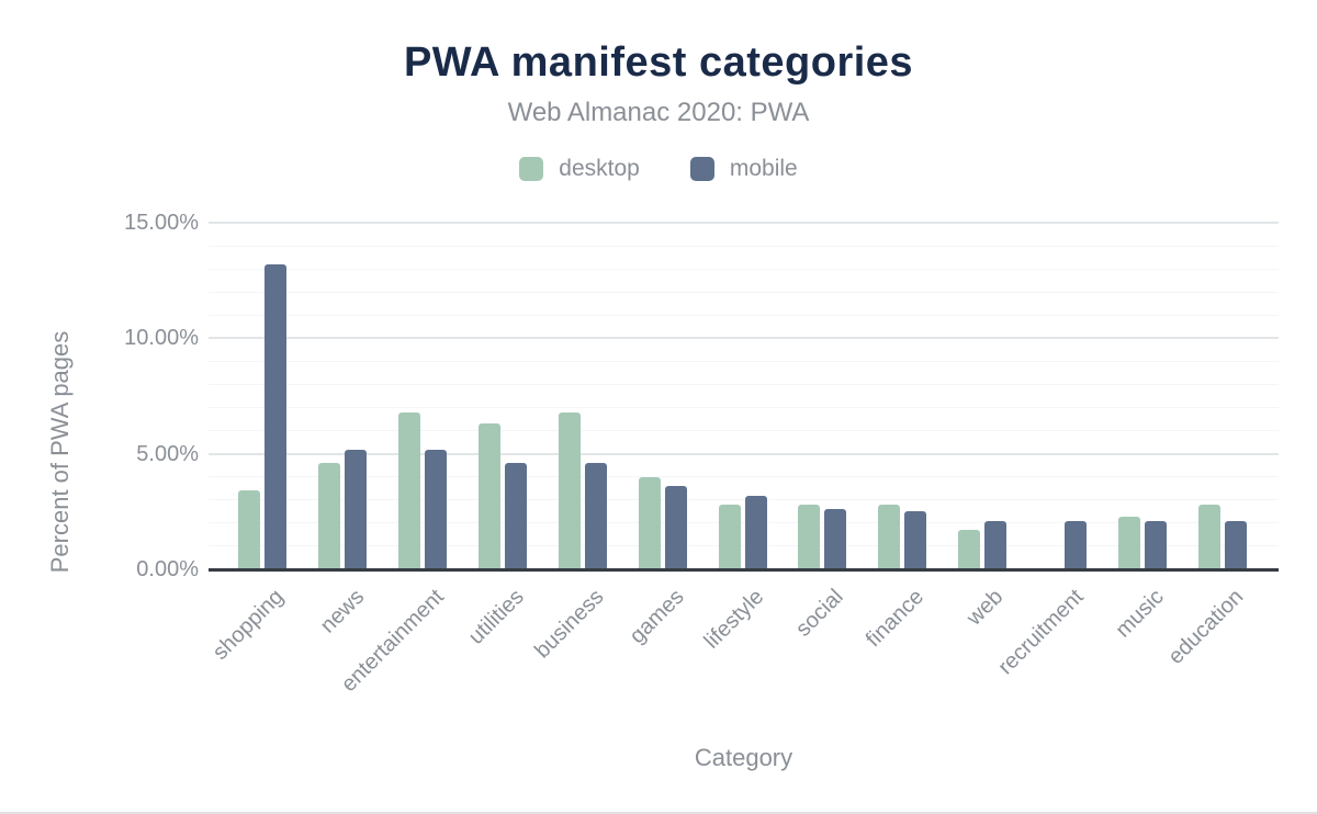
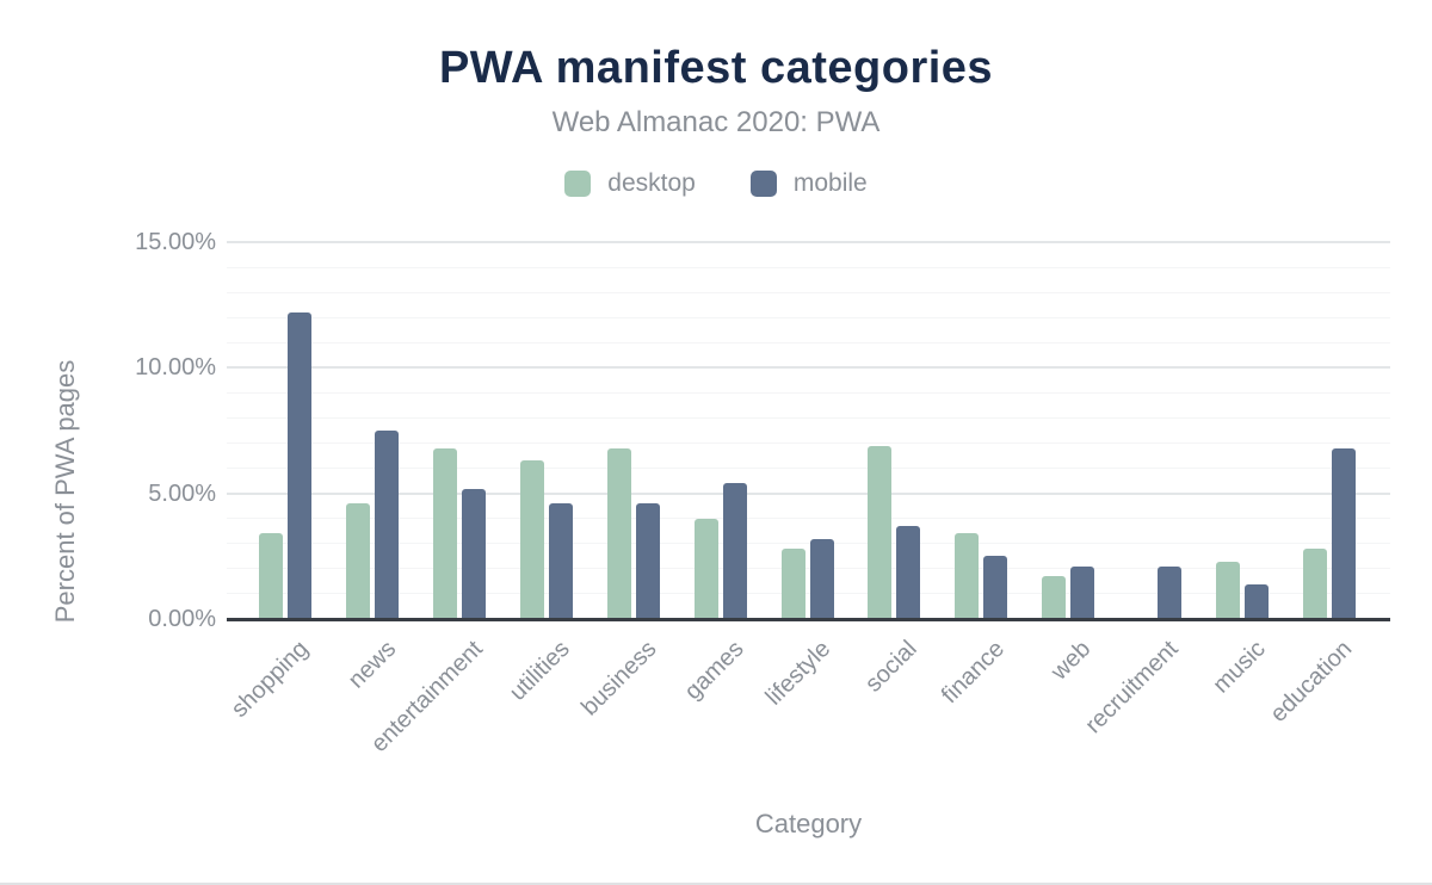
mobile/shopping: 13.2% -> 12.2%
mobile/news: 5.2% -> 7.5%
mobile/games: 3.6% -> 5.4%
desktop/social: 2.8% -> 6.9%
mobile/social: 2.6% -> 3.7%
desktop/finance: 2.8% -> 3.4%
mobile/music: 2.1% -> 1.4%
mobile/education: 2.1% -> 6.8%
